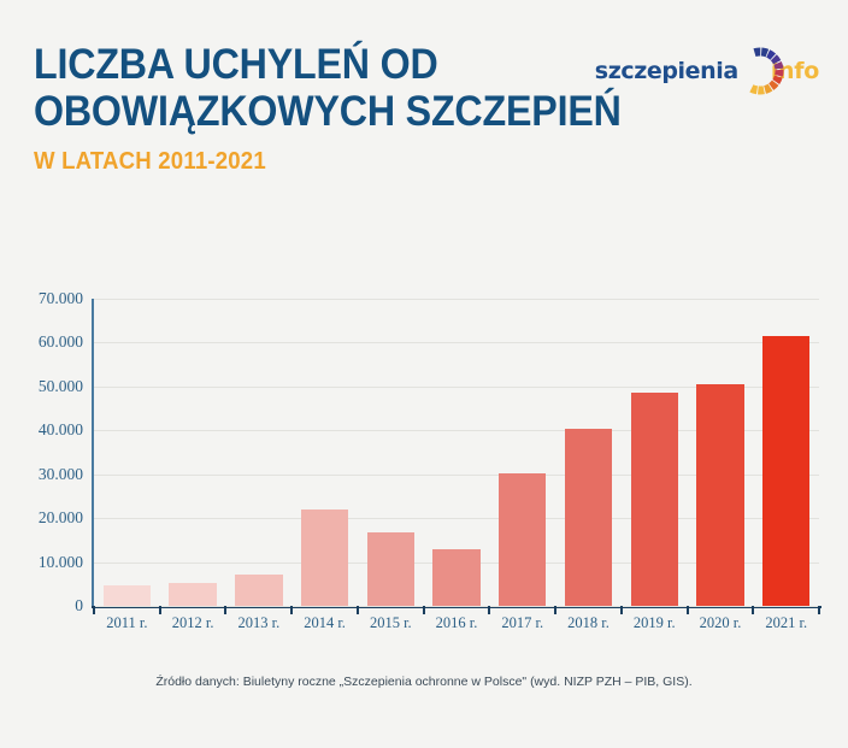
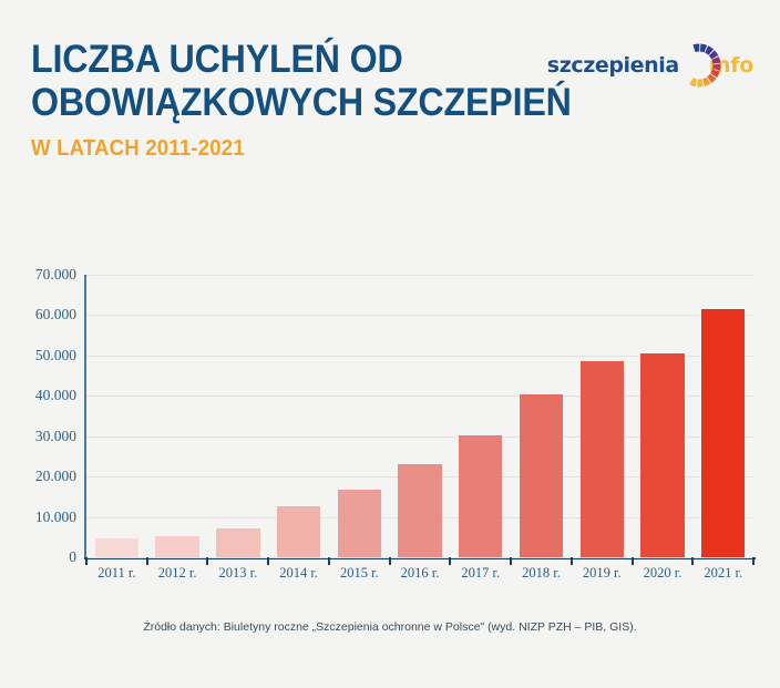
2014 r.: 22000 -> 13000
2016 r.: 13000 -> 23000
